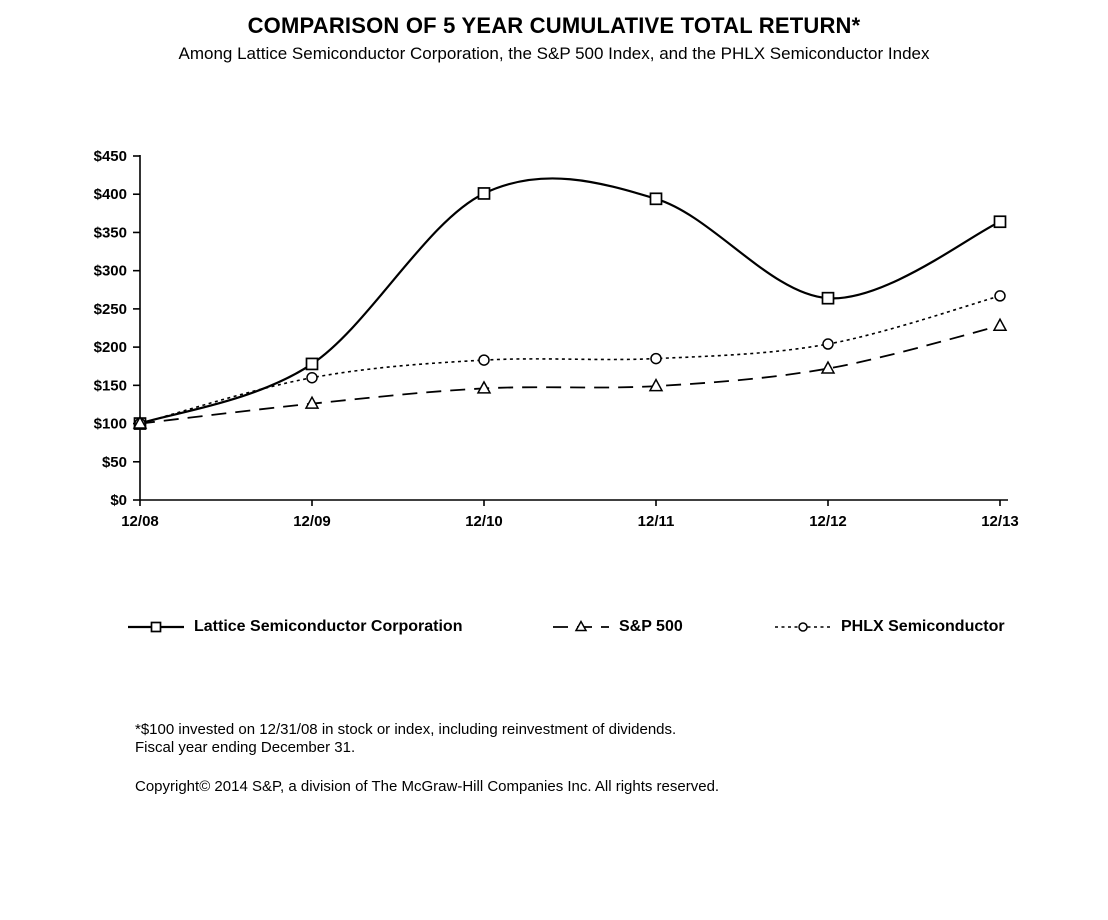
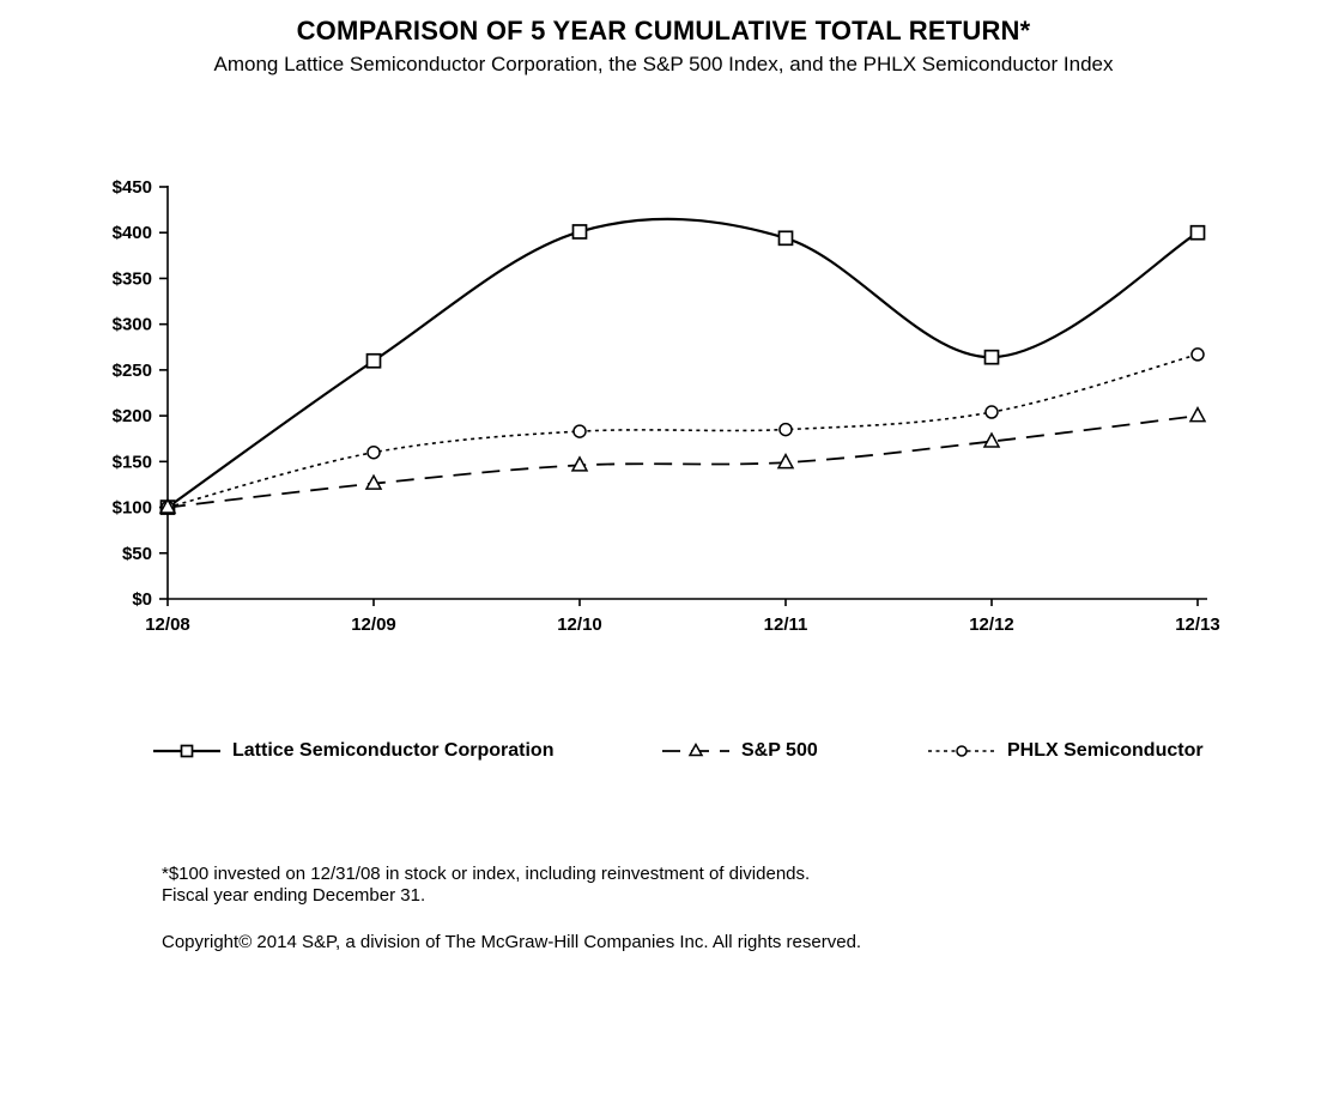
Lattice Semiconductor Corporation/12/09: $180 -> $260
Lattice Semiconductor Corporation/12/13: $360 -> $400
S&P 500/12/13: $230 -> $200
